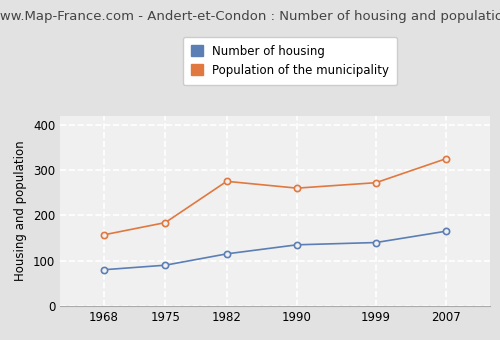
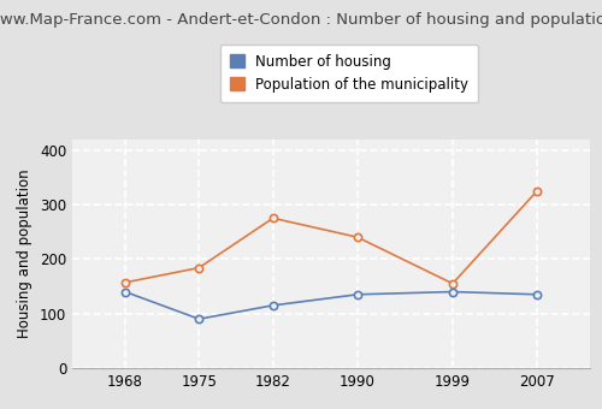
Number of housing/1968: 80 -> 140
Population of the municipality/1990: 260 -> 240
Population of the municipality/1999: 272 -> 155
Number of housing/2007: 165 -> 135
